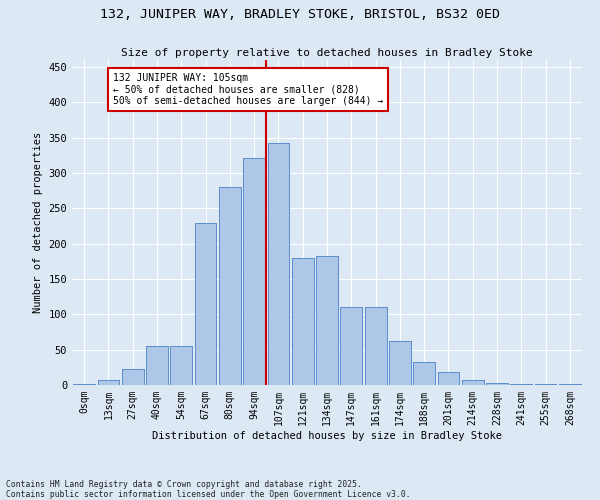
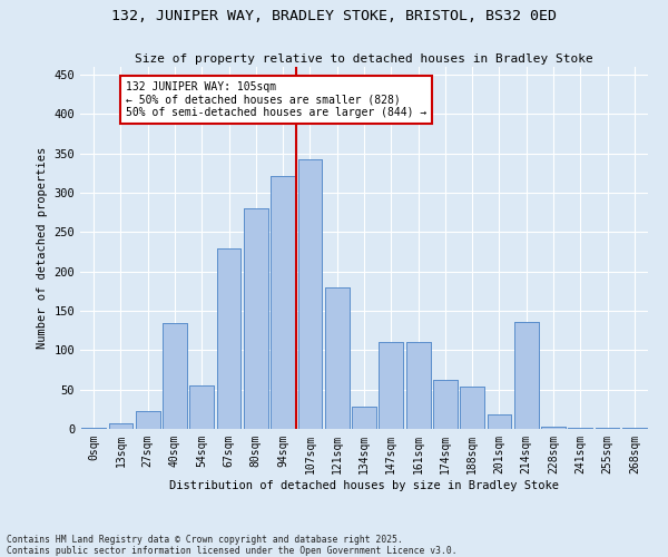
40sqm: 55 -> 134
134sqm: 182 -> 28
188sqm: 32 -> 54
214sqm: 7 -> 136
